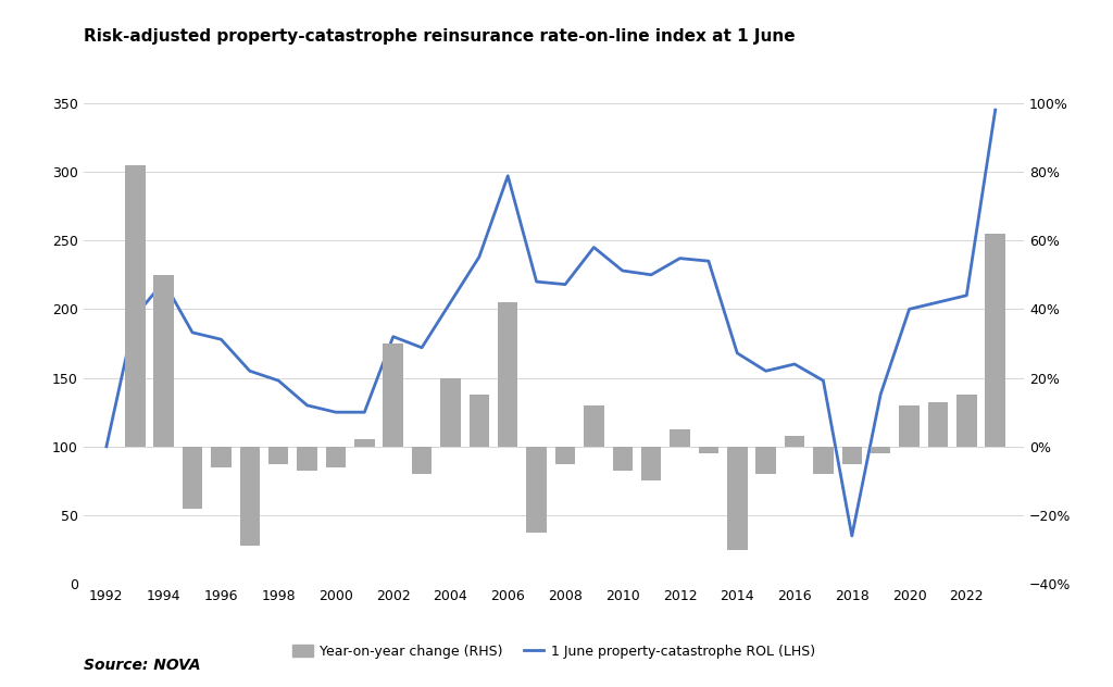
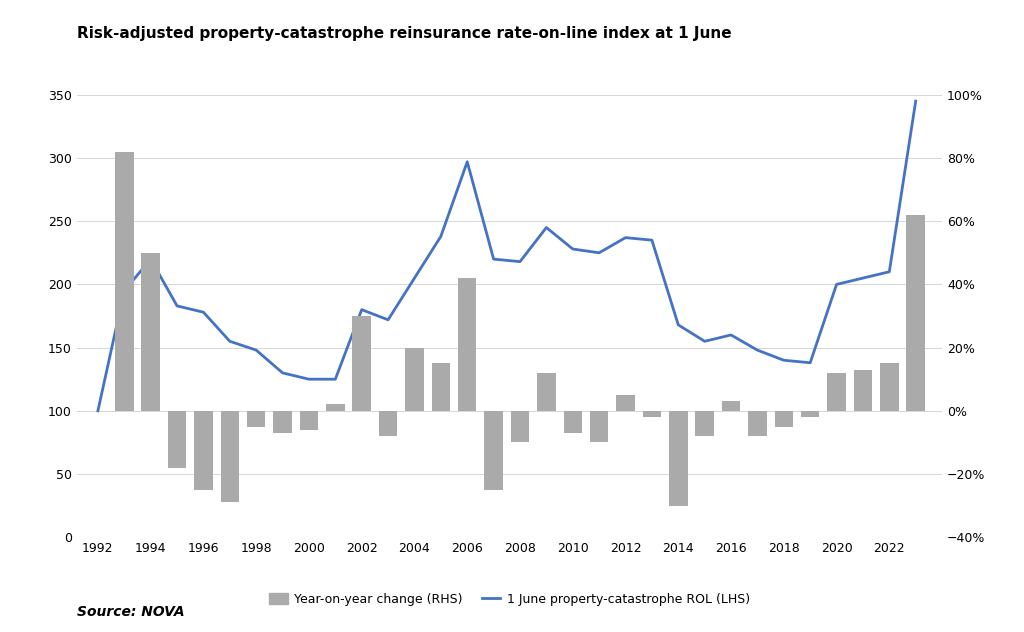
Year-on-year change (RHS)/1996: -6% -> -25%
Year-on-year change (RHS)/2008: -5% -> -10%
1 June property-catastrophe ROL (LHS)/2018: 35 -> 140
